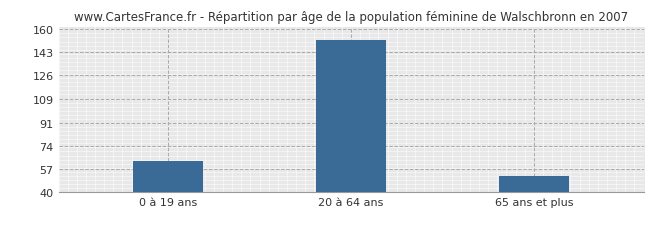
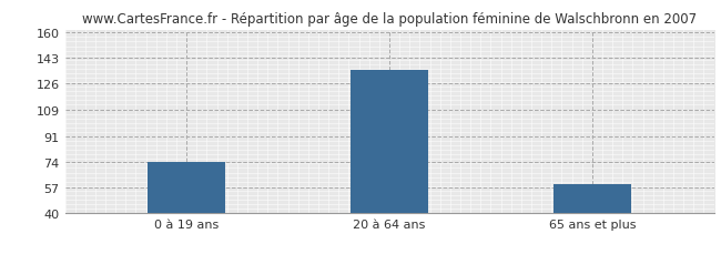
0 à 19 ans: 63 -> 74
20 à 64 ans: 152 -> 135
65 ans et plus: 52 -> 59
